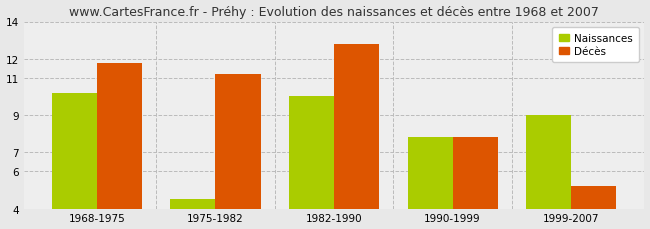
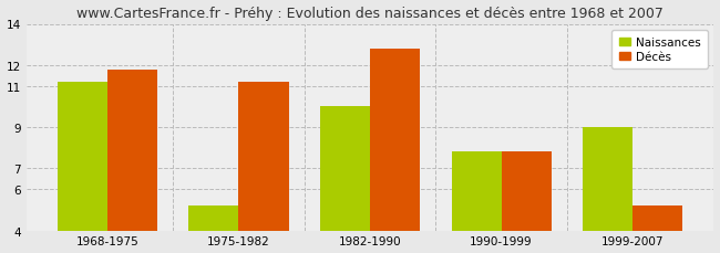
Naissances/1968-1975: 10.2 -> 11.2
Naissances/1975-1982: 4.5 -> 5.2
